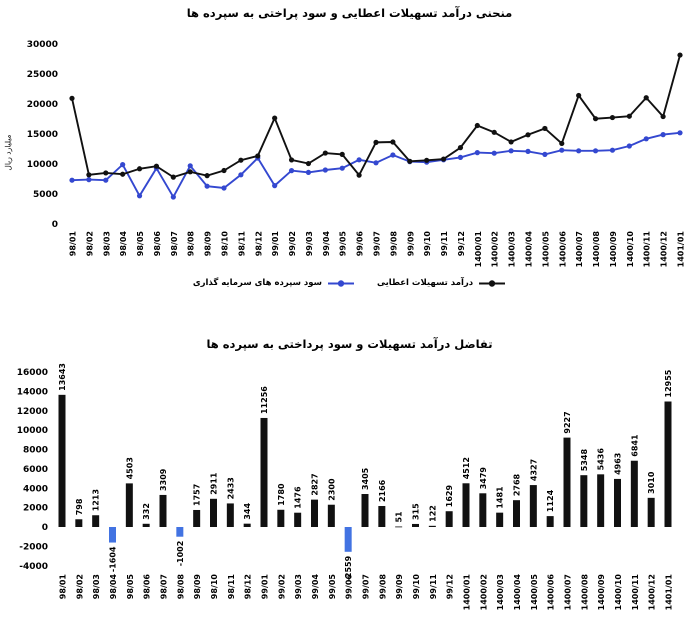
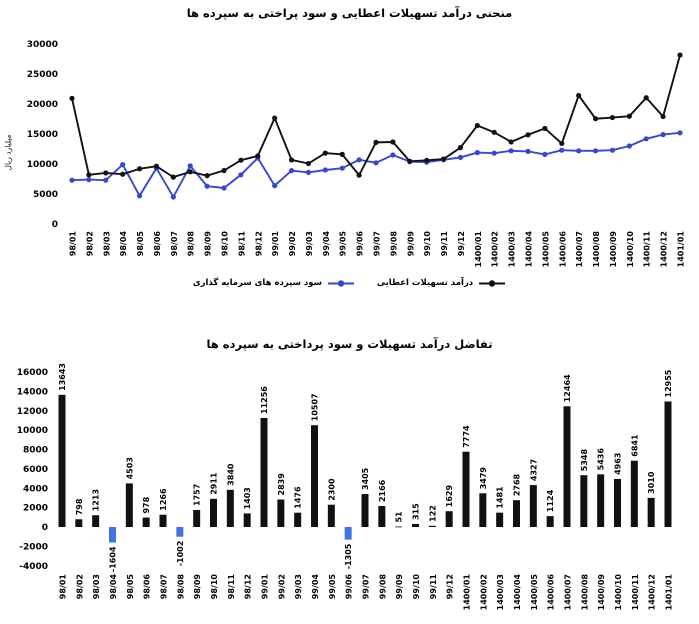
تفاضل درآمد تسهیلات و سود پرداختی به سپرده ها/98/06: 332 -> 978
تفاضل درآمد تسهیلات و سود پرداختی به سپرده ها/98/07: 3309 -> 1266
تفاضل درآمد تسهیلات و سود پرداختی به سپرده ها/98/11: 2433 -> 3840
تفاضل درآمد تسهیلات و سود پرداختی به سپرده ها/98/12: 344 -> 1403
تفاضل درآمد تسهیلات و سود پرداختی به سپرده ها/99/02: 1780 -> 2839
تفاضل درآمد تسهیلات و سود پرداختی به سپرده ها/99/04: 2827 -> 10507
تفاضل درآمد تسهیلات و سود پرداختی به سپرده ها/99/06: -2559 -> -1305
تفاضل درآمد تسهیلات و سود پرداختی به سپرده ها/1400/01: 4512 -> 7774
تفاضل درآمد تسهیلات و سود پرداختی به سپرده ها/1400/07: 9227 -> 12464
